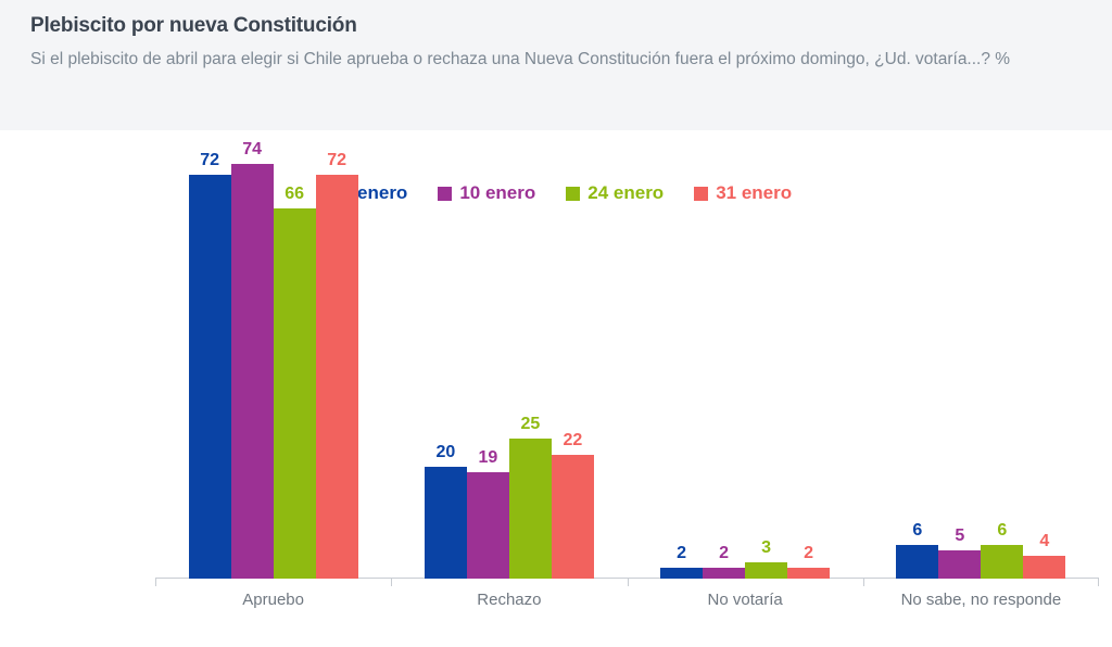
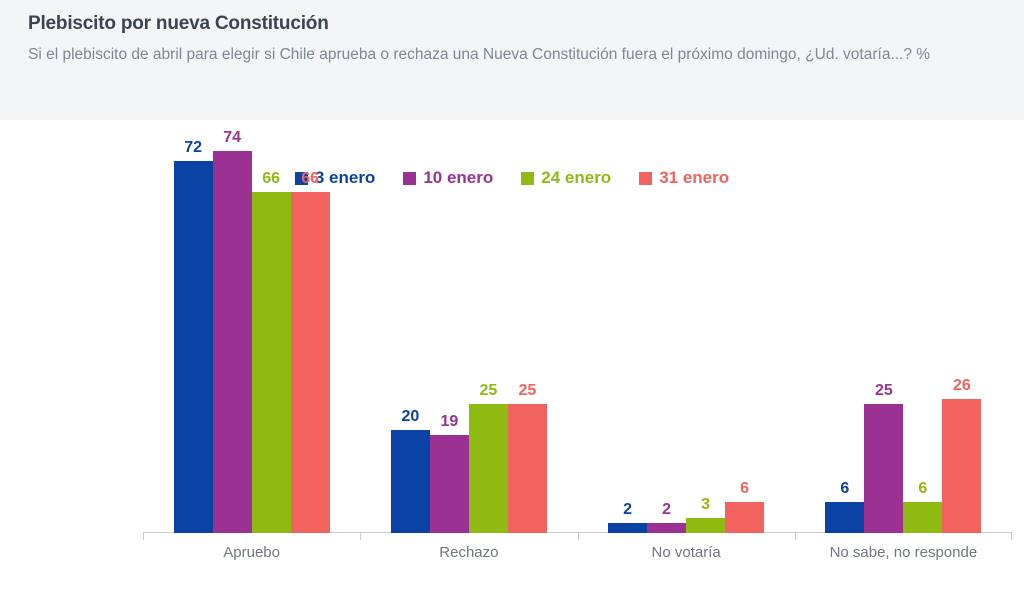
31 enero/Apruebo: 72 -> 66
31 enero/Rechazo: 22 -> 25
31 enero/No votaría: 2 -> 6
10 enero/No sabe, no responde: 5 -> 25
31 enero/No sabe, no responde: 4 -> 26
